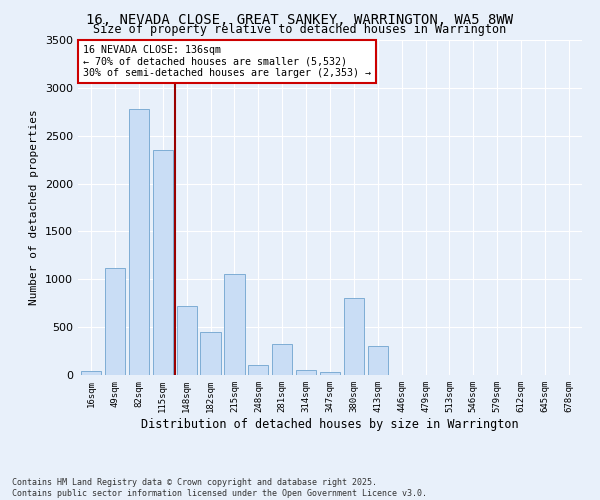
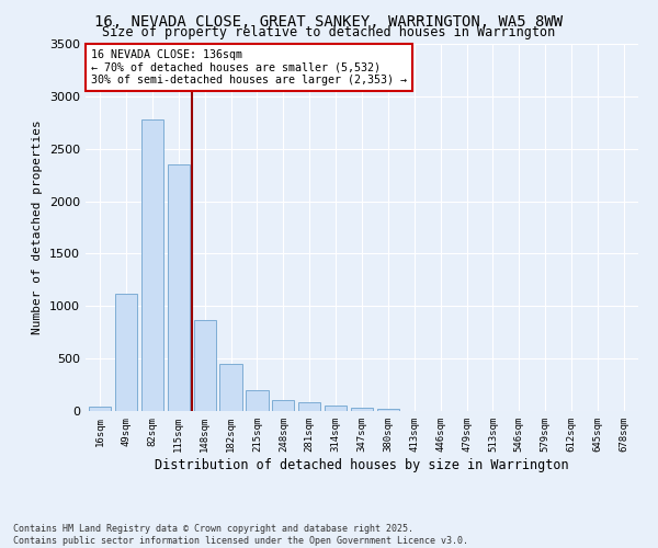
148sqm: 720 -> 870
215sqm: 1060 -> 200
281sqm: 320 -> 80
380sqm: 800 -> 20
413sqm: 300 -> 0
